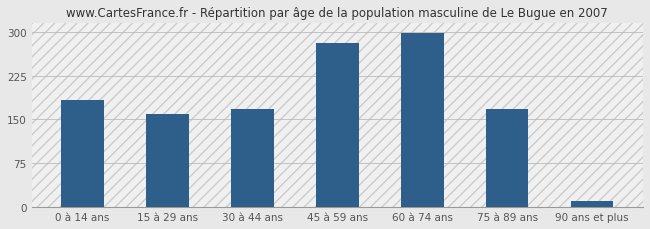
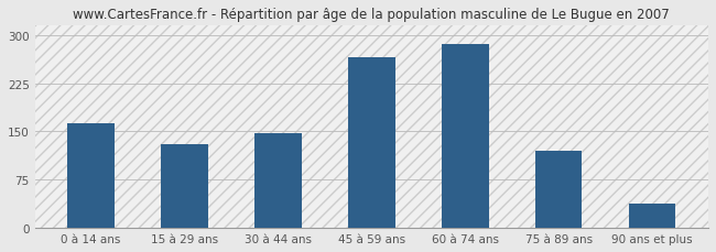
0 à 14 ans: 183 -> 162
15 à 29 ans: 160 -> 130
30 à 44 ans: 167 -> 148
45 à 59 ans: 280 -> 266
60 à 74 ans: 297 -> 286
75 à 89 ans: 167 -> 120
90 ans et plus: 10 -> 38
